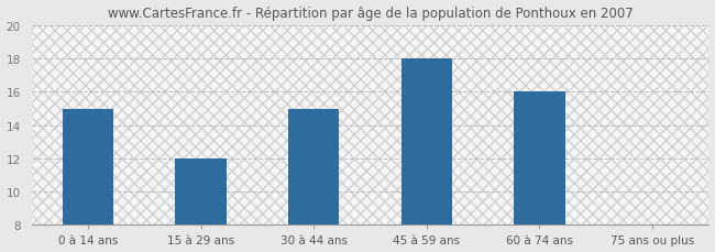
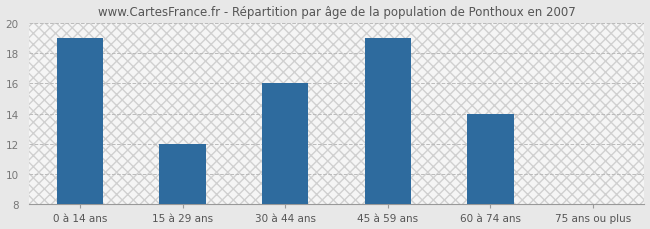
0 à 14 ans: 15 -> 19
30 à 44 ans: 15 -> 16
45 à 59 ans: 18 -> 19
60 à 74 ans: 16 -> 14
